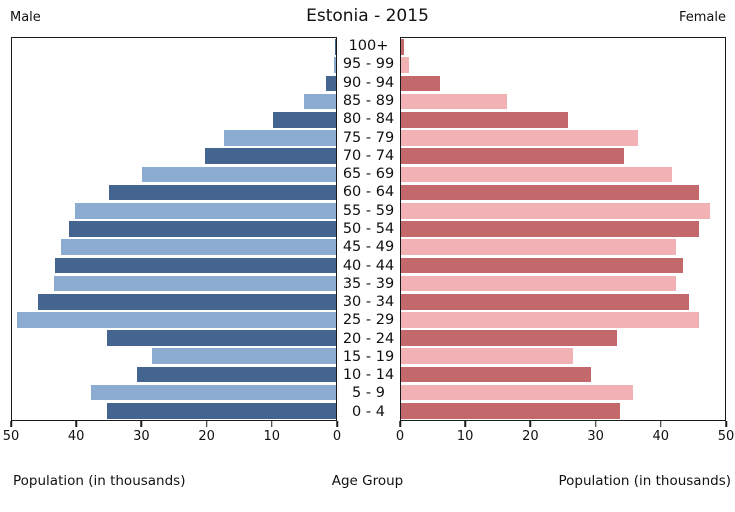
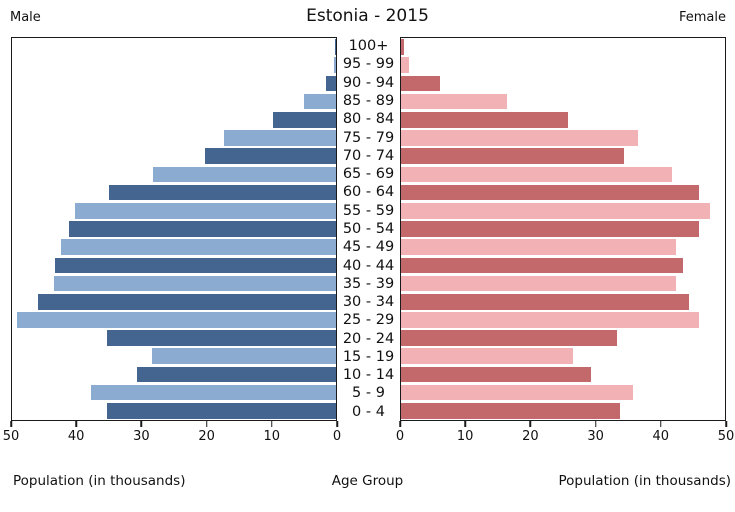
Male/65 - 69: 30 -> 28
